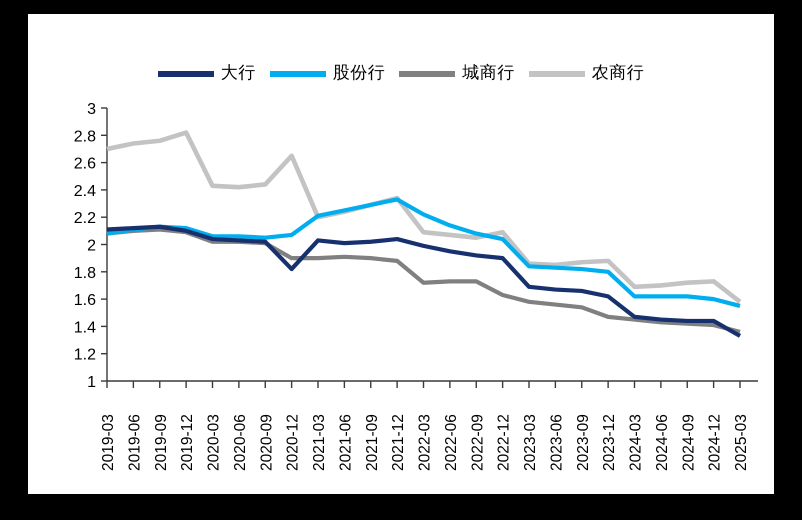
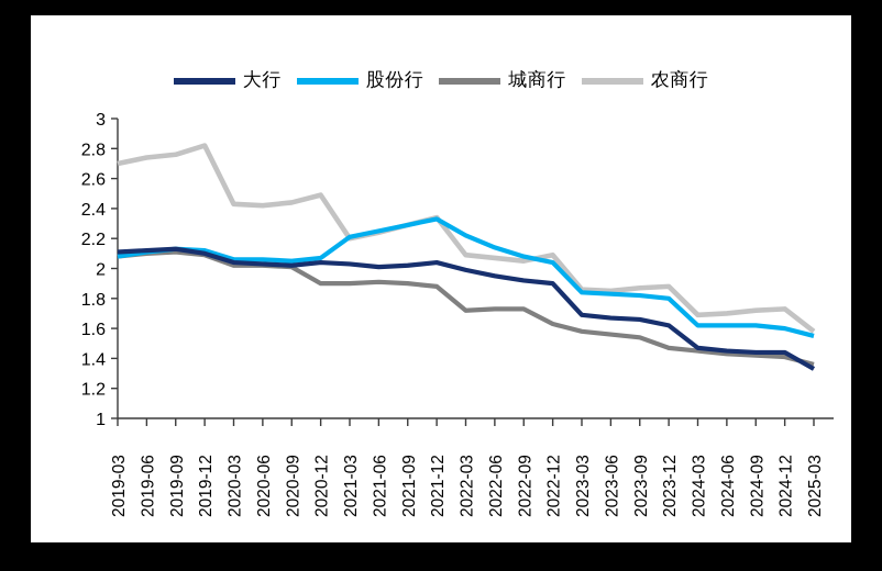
大行/2020-12: 1.82 -> 2.04
农商行/2020-12: 2.65 -> 2.49
